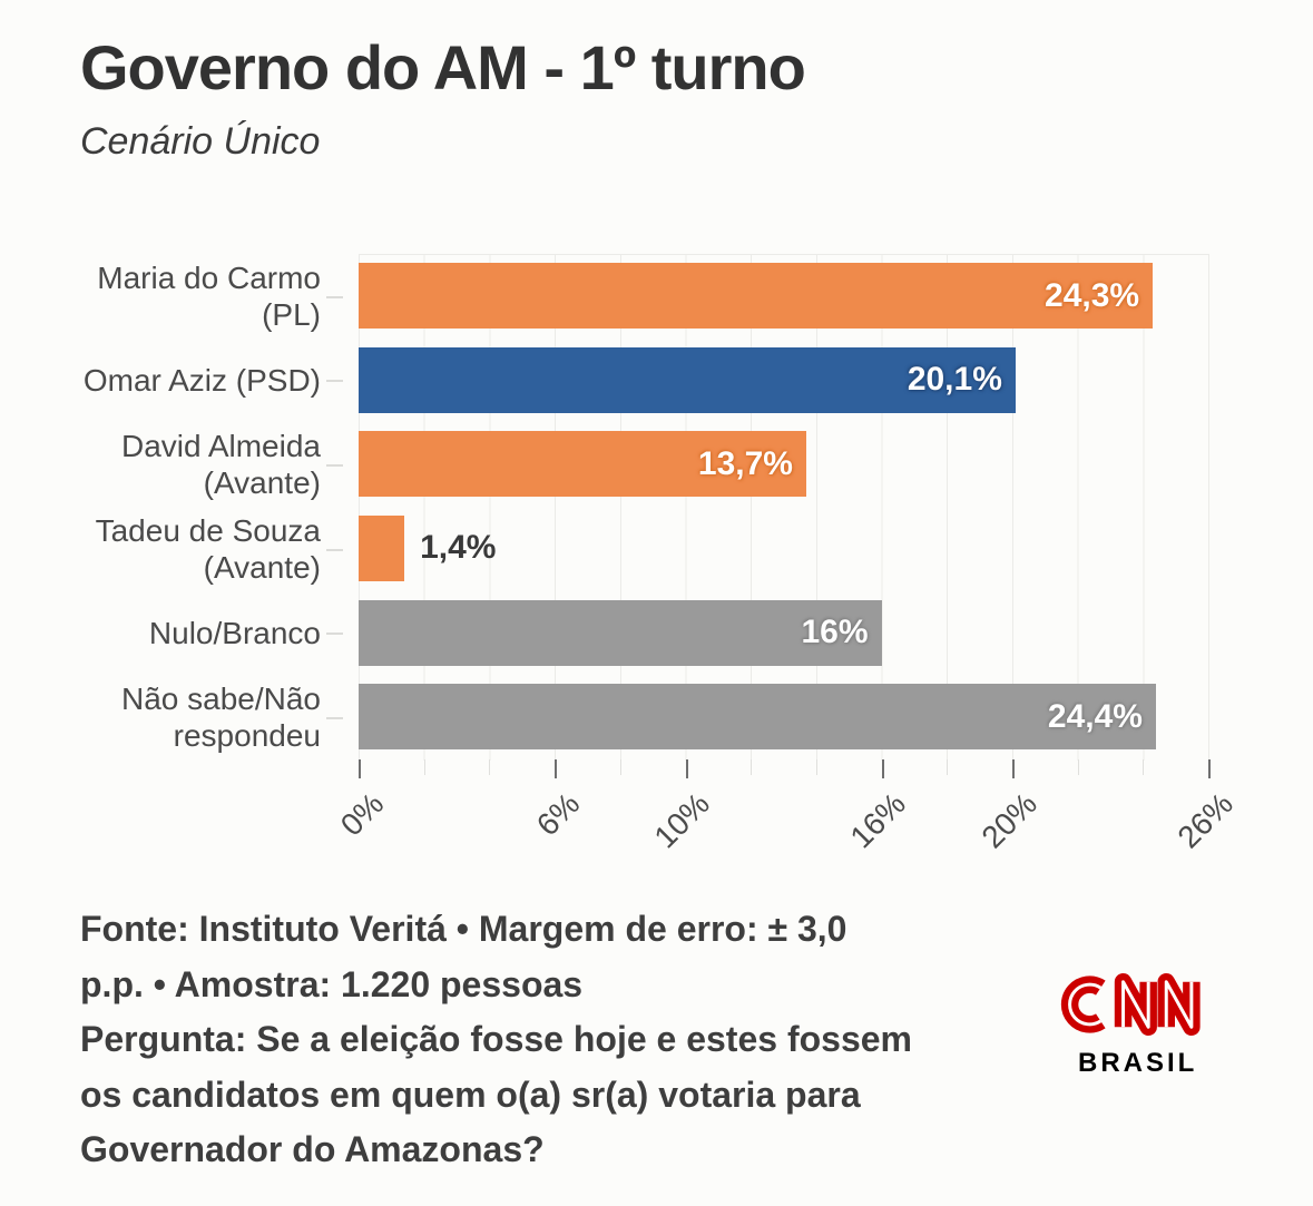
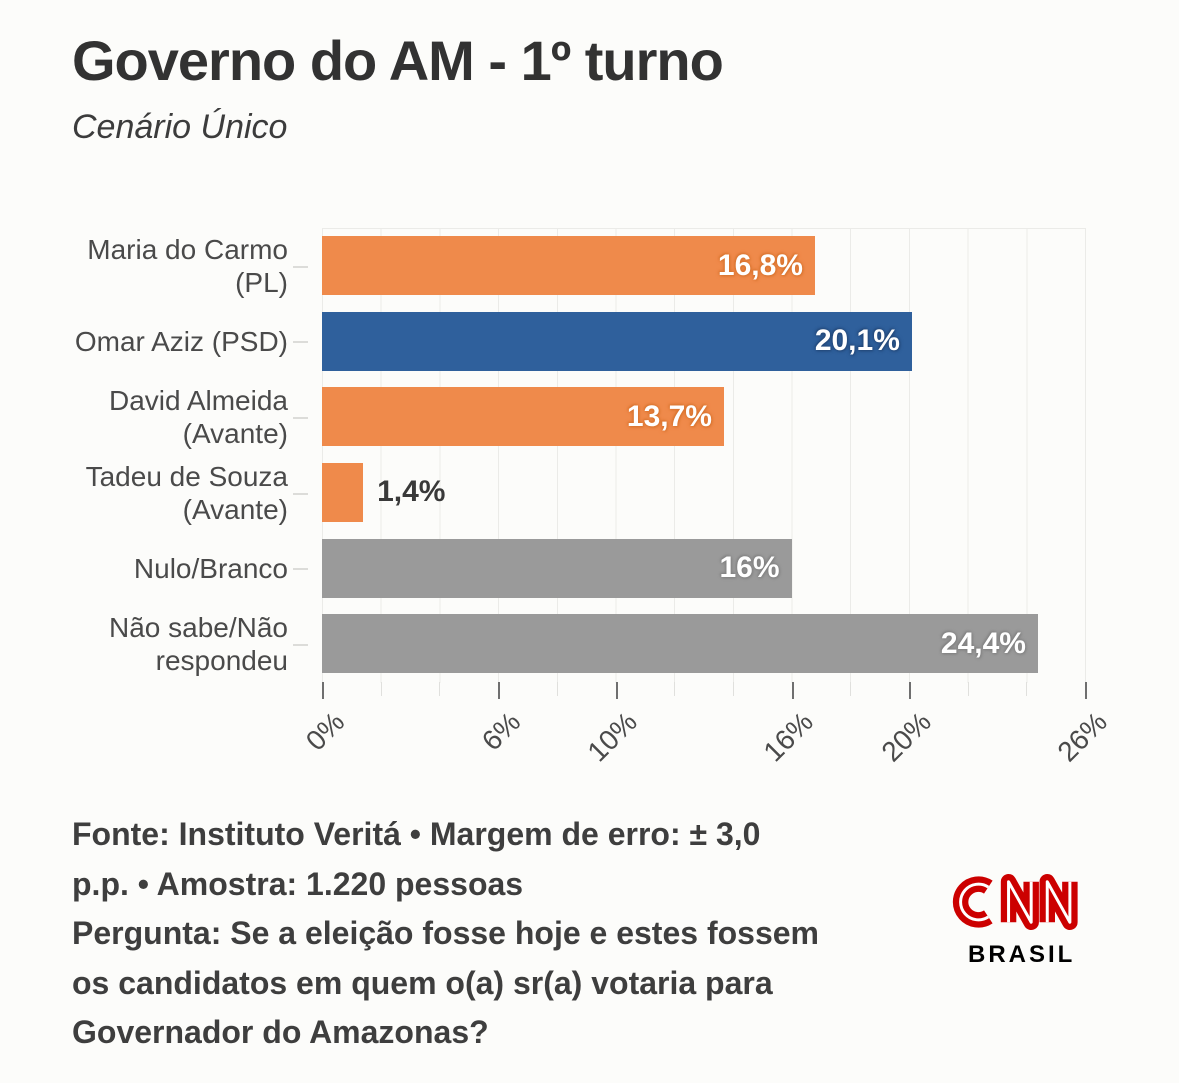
Maria do Carmo (PL): 24,3% -> 16,8%
